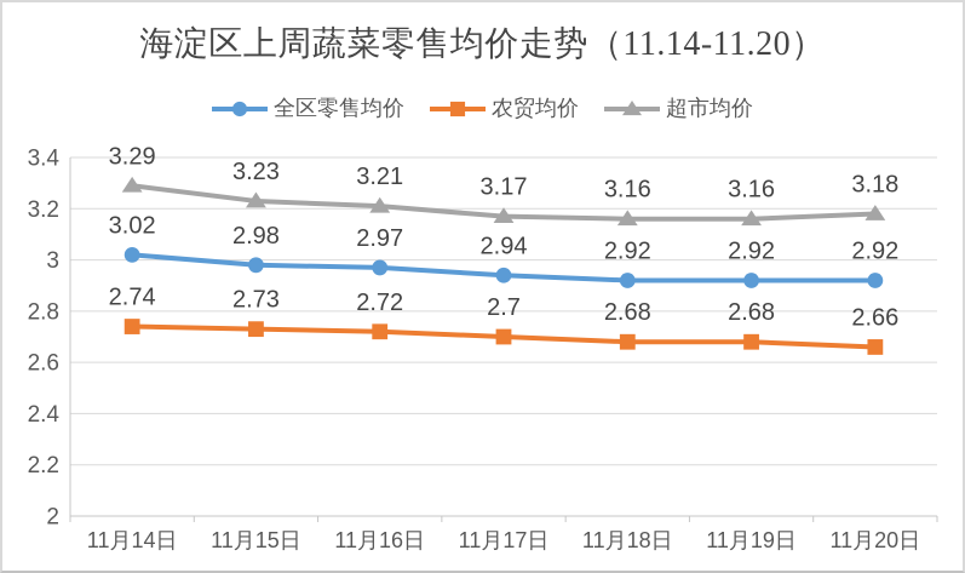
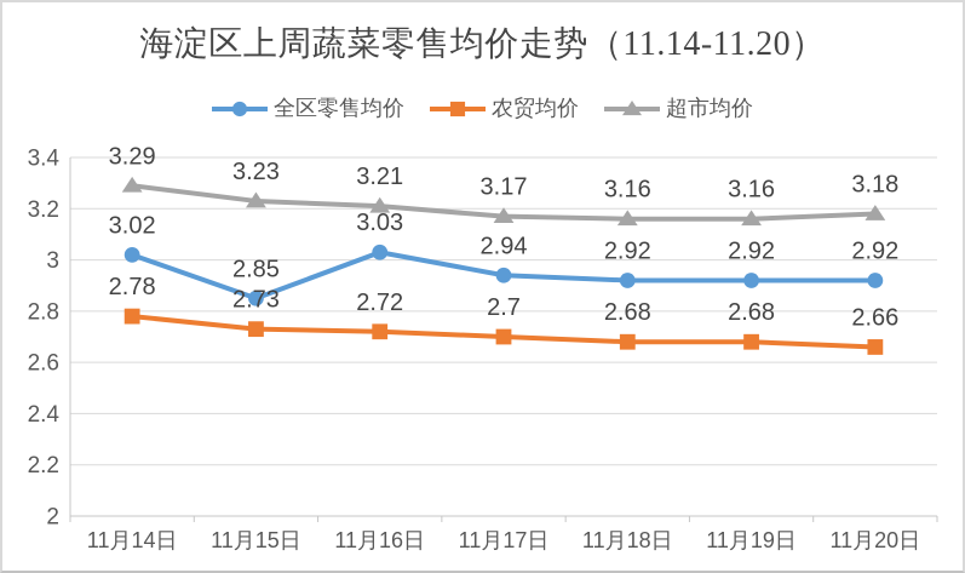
农贸均价/11月14日: 2.74 -> 2.78
全区零售均价/11月15日: 2.98 -> 2.85
全区零售均价/11月16日: 2.97 -> 3.03
